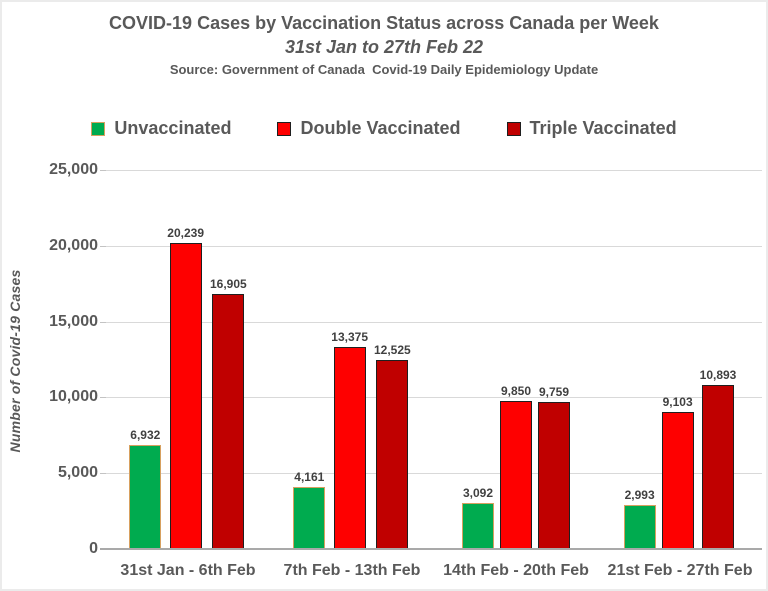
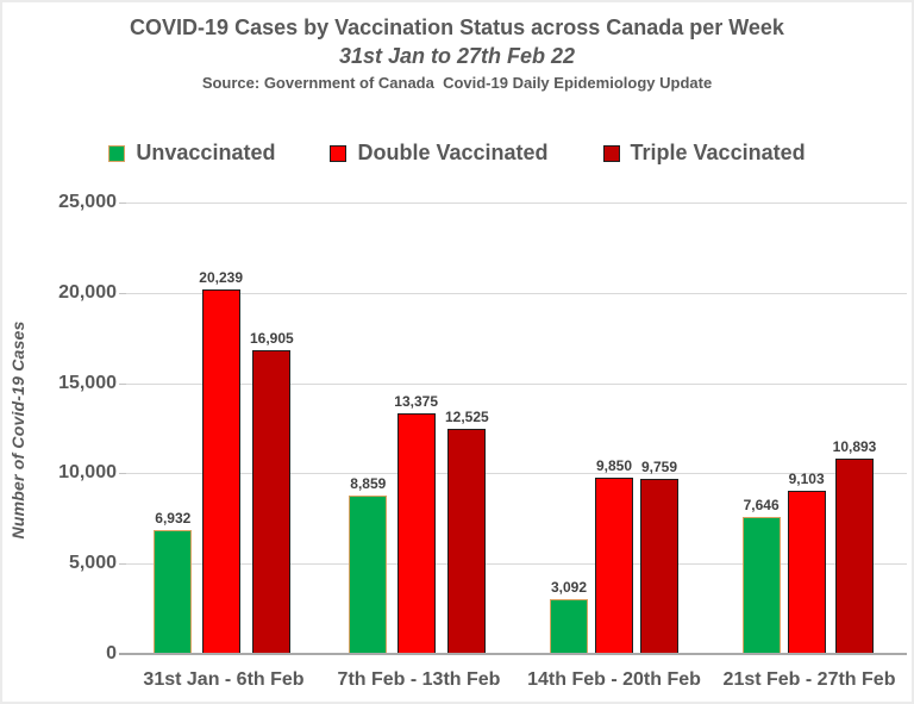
Unvaccinated/7th Feb - 13th Feb: 4,161 -> 8,859
Unvaccinated/21st Feb - 27th Feb: 2,993 -> 7,646
